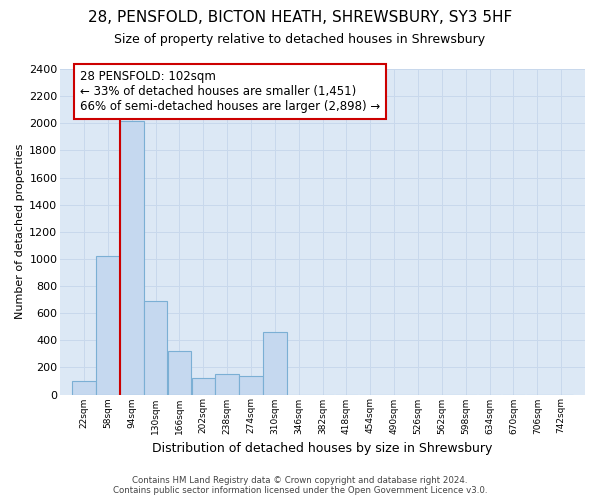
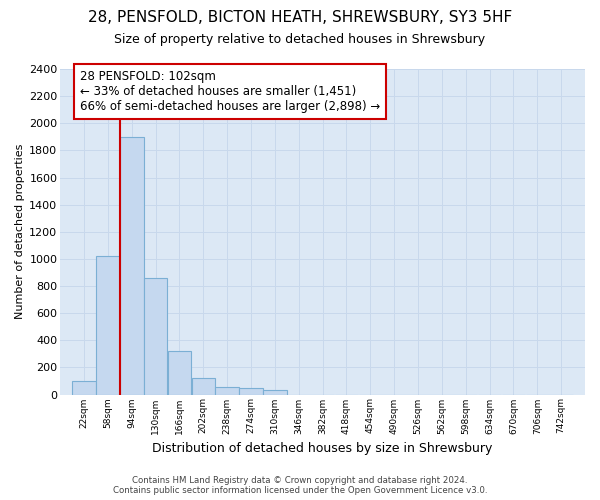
94sqm: 2020 -> 1900
130sqm: 690 -> 860
238sqm: 150 -> 60
274sqm: 140 -> 50
310sqm: 460 -> 30
